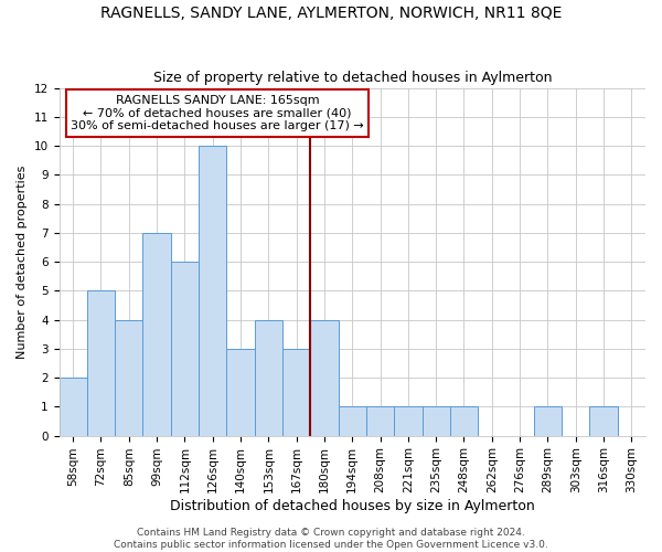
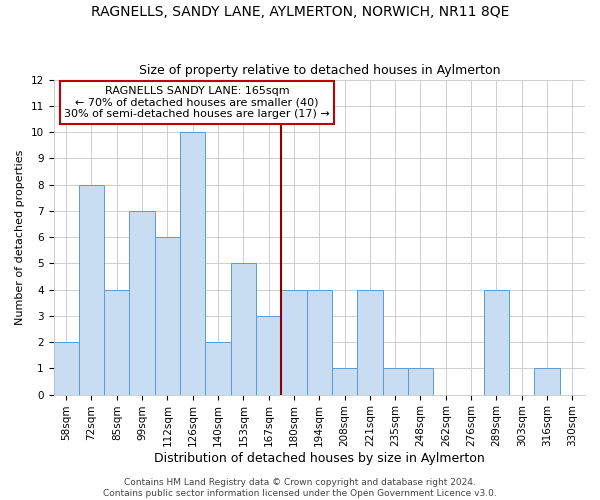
72sqm: 5 -> 8
140sqm: 3 -> 2
153sqm: 4 -> 5
194sqm: 1 -> 4
221sqm: 1 -> 4
289sqm: 1 -> 4
